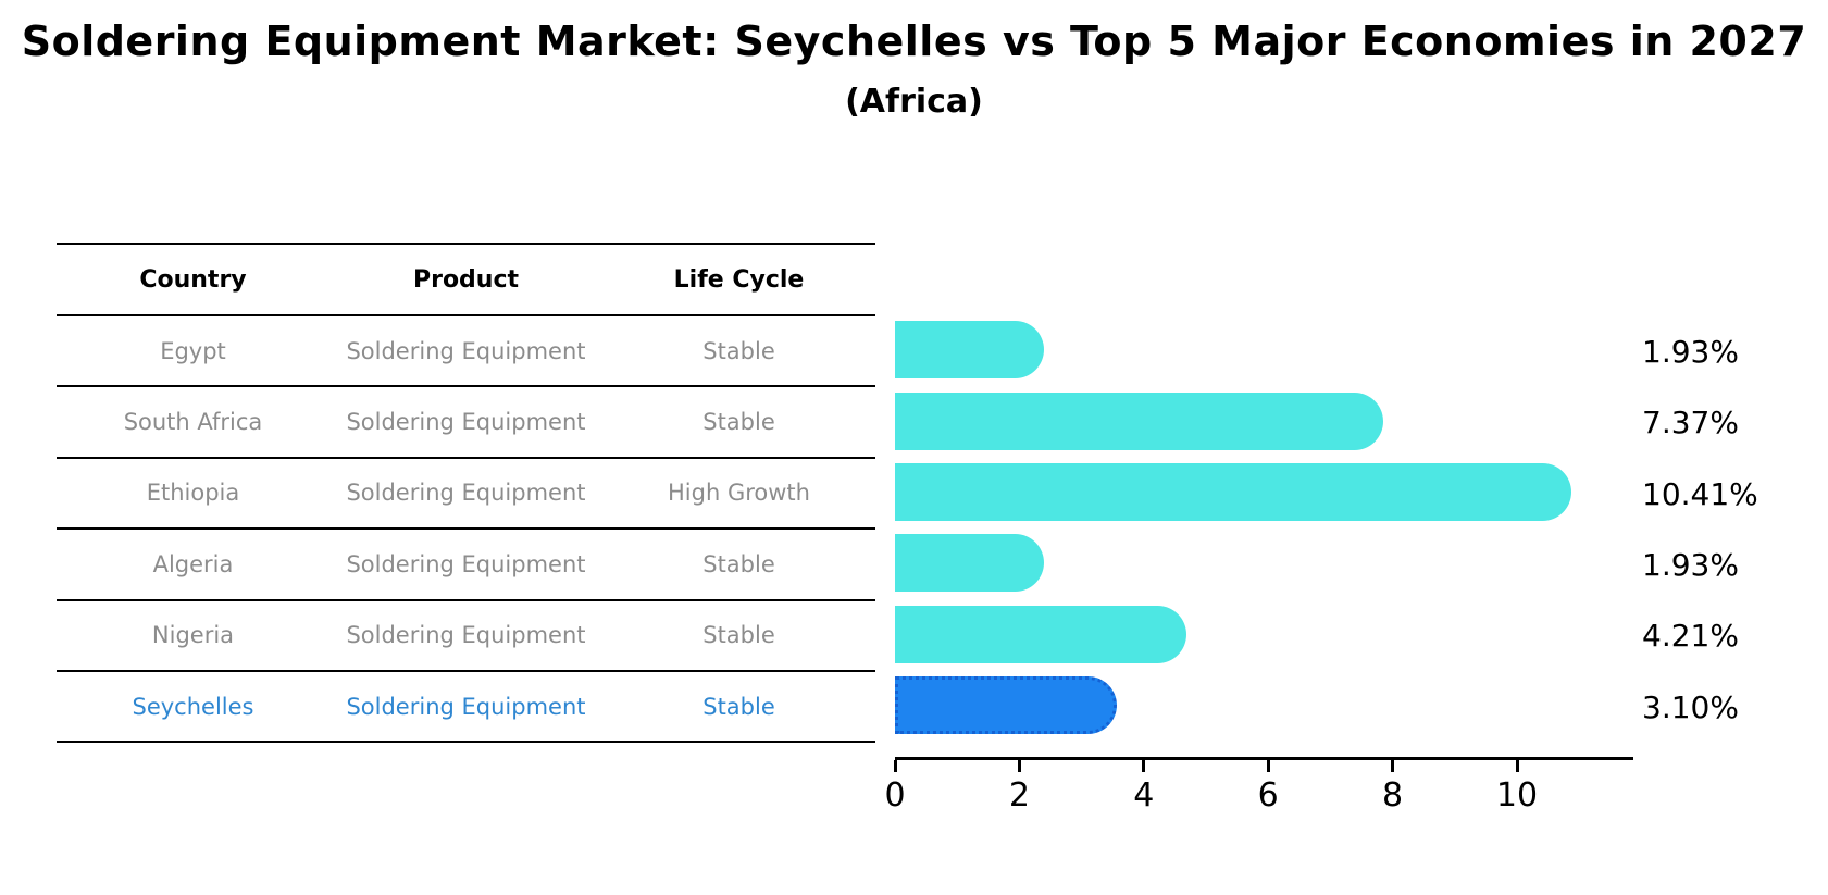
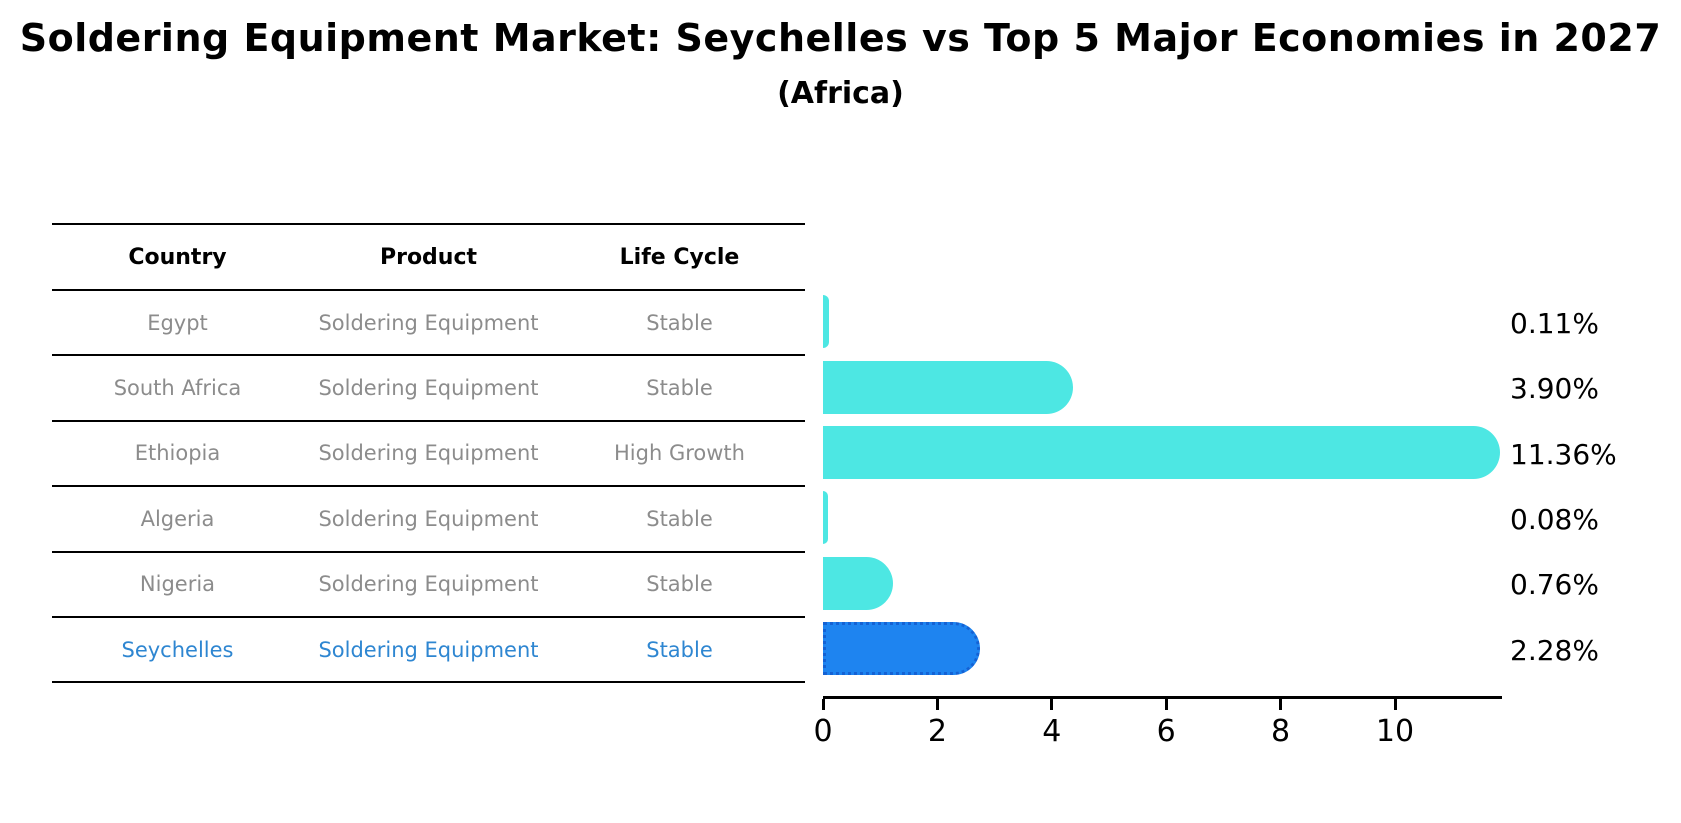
Egypt: 1.93% -> 0.11%
South Africa: 7.37% -> 3.90%
Ethiopia: 10.41% -> 11.36%
Algeria: 1.93% -> 0.08%
Nigeria: 4.21% -> 0.76%
Seychelles: 3.10% -> 2.28%
